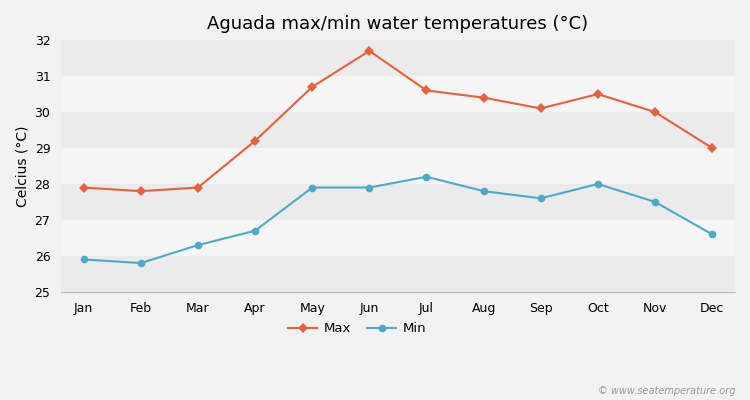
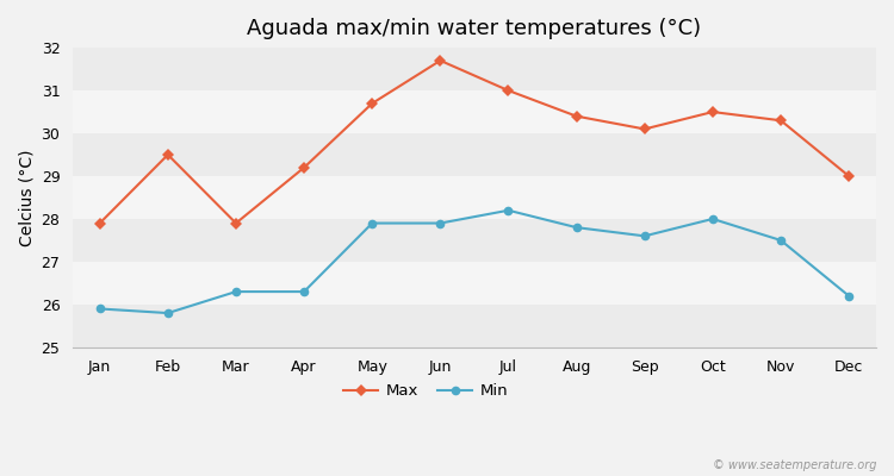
Max/Feb: 27.8 -> 29.5
Min/Apr: 26.7 -> 26.3
Max/Jul: 30.6 -> 31.0
Max/Nov: 30.0 -> 30.3
Min/Dec: 26.6 -> 26.2
